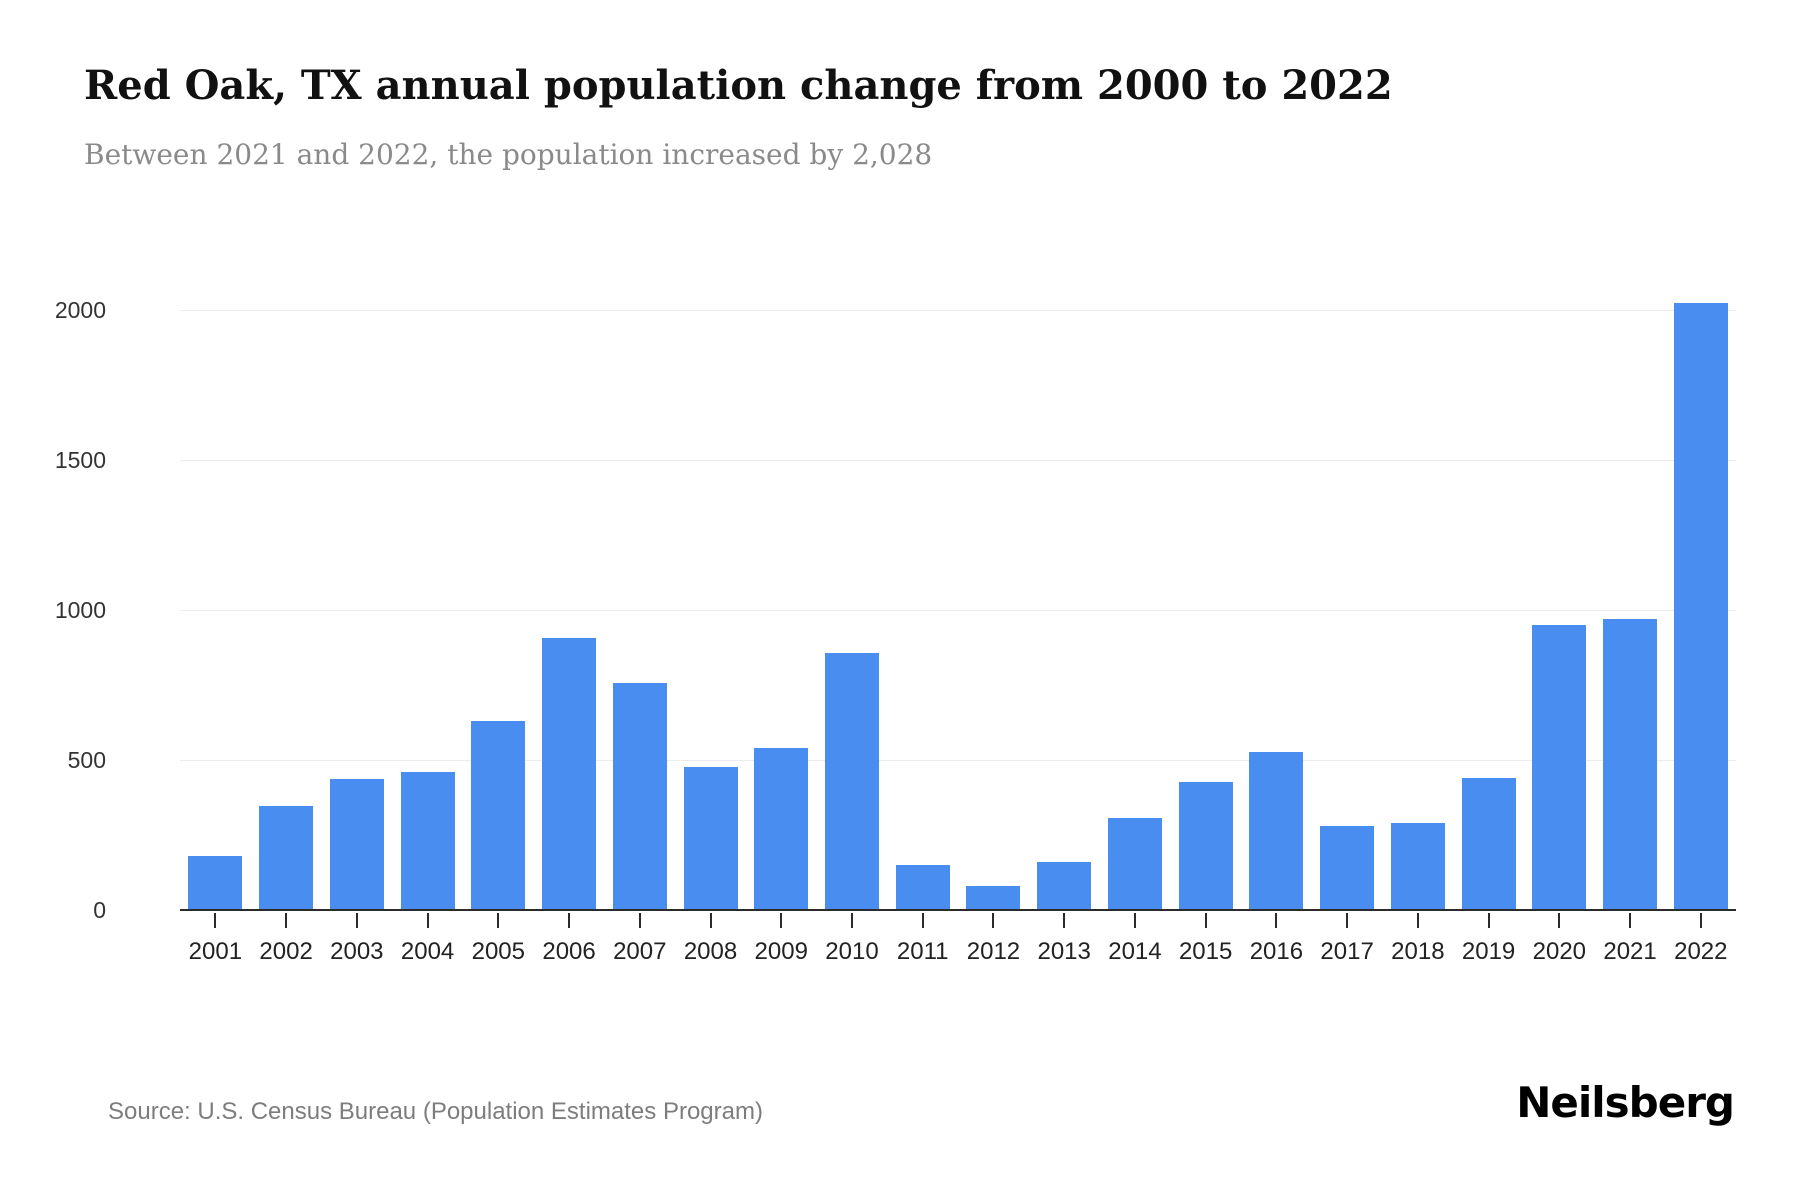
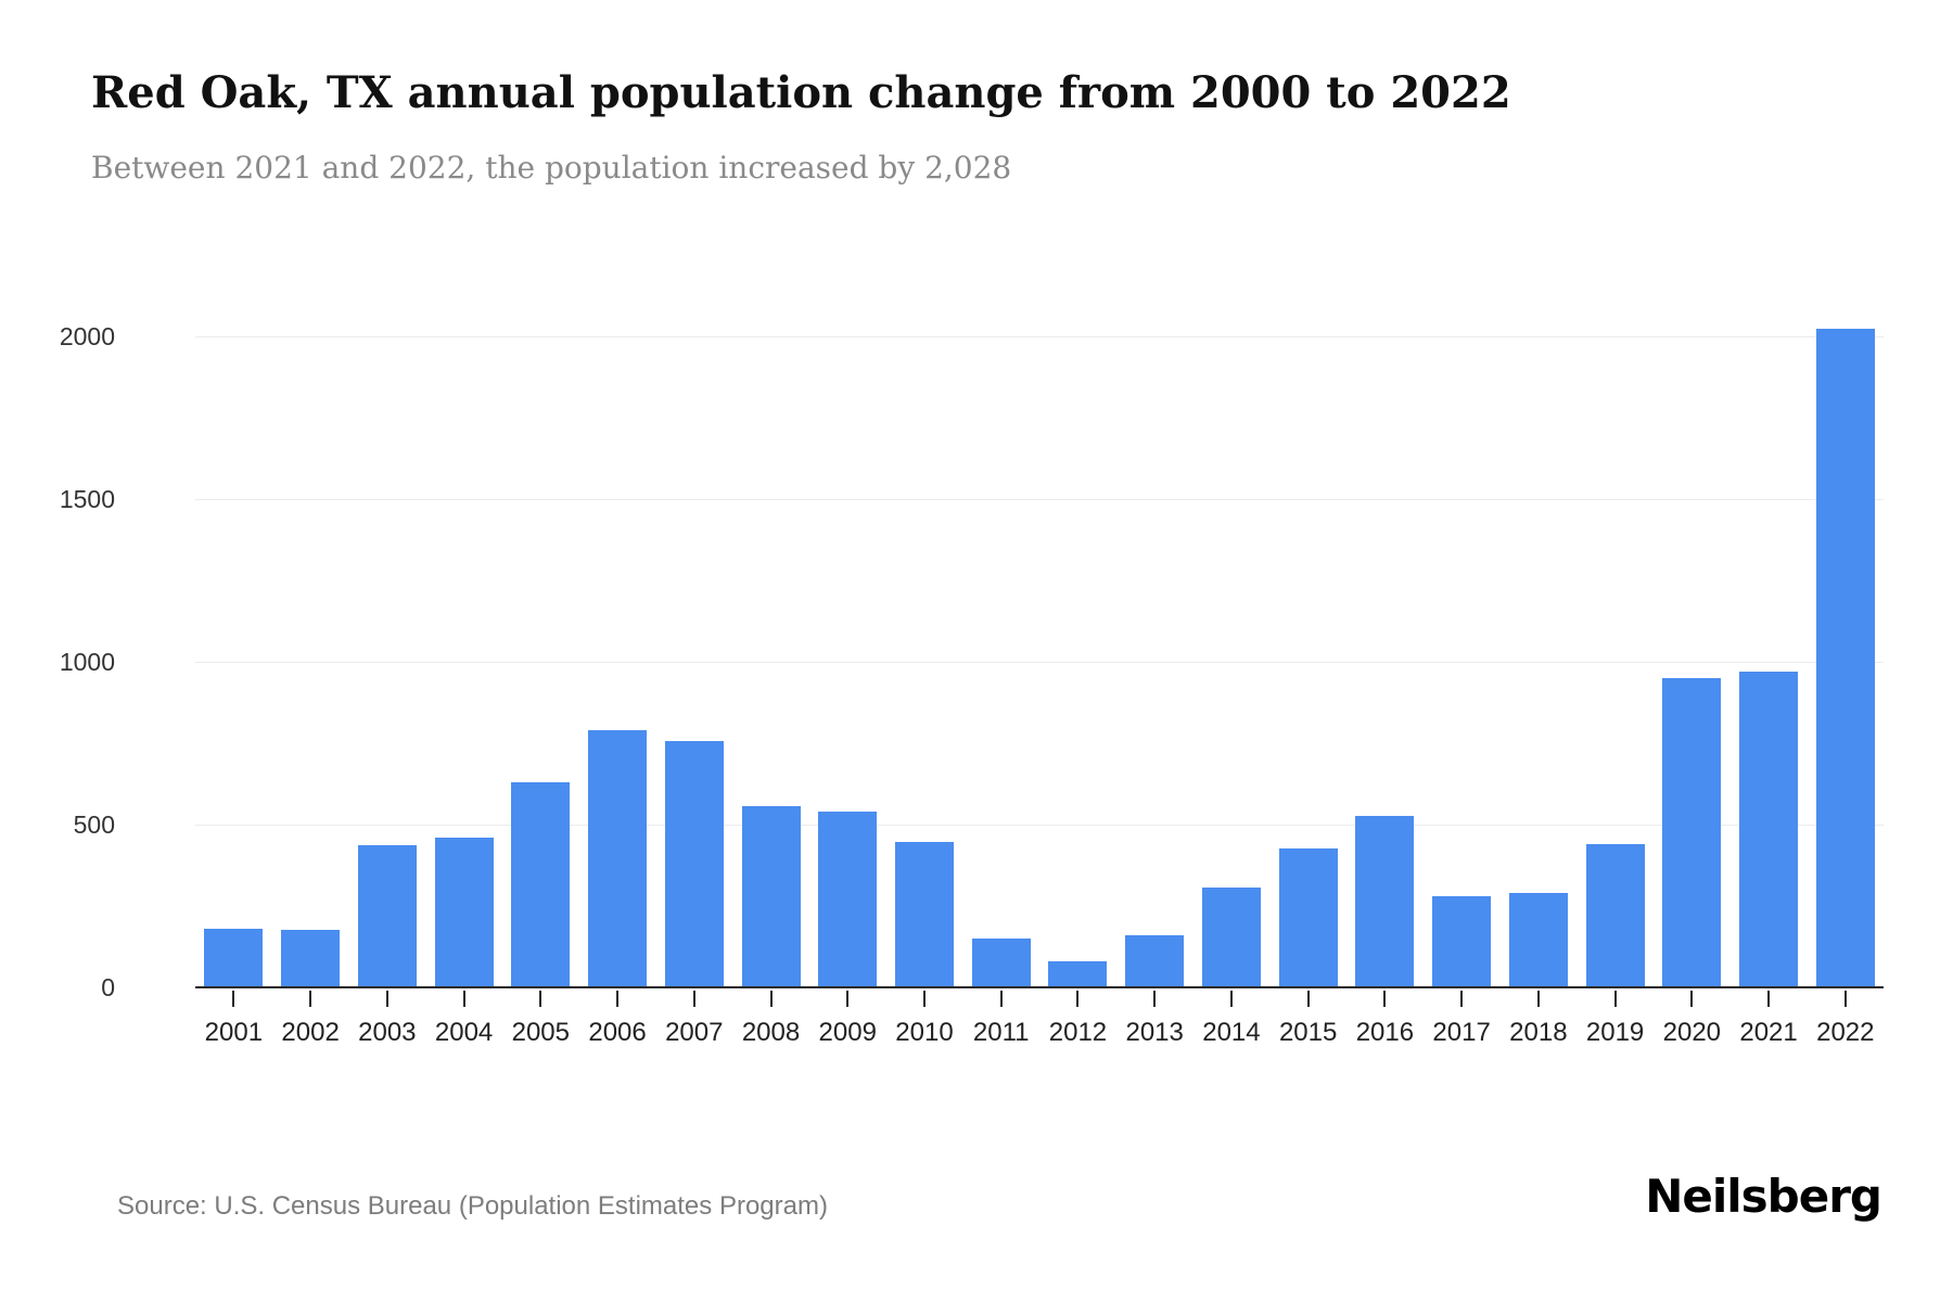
2002: 350 -> 180
2006: 910 -> 800
2008: 480 -> 560
2010: 860 -> 450
